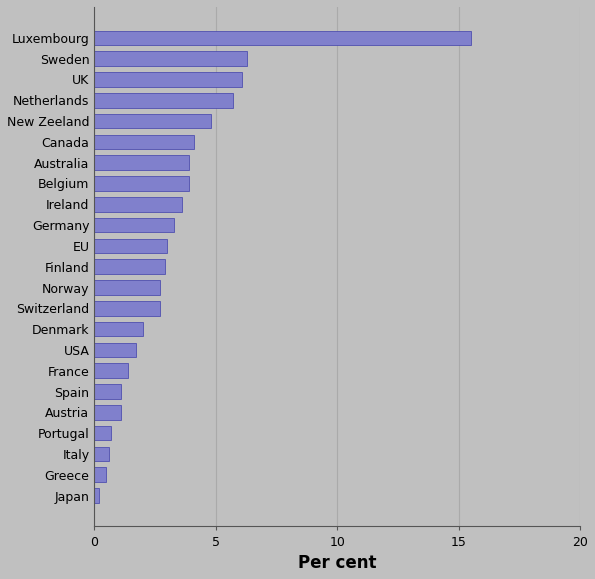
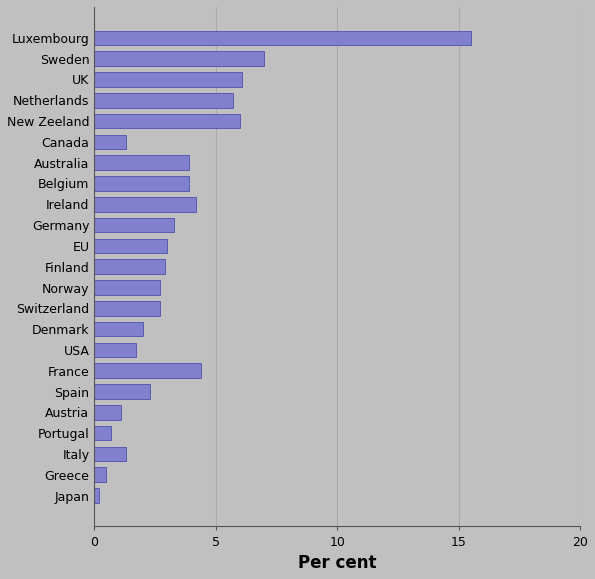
Sweden: 6.3 -> 7.0
New Zeeland: 4.8 -> 6.0
Canada: 4.1 -> 1.3
Ireland: 3.6 -> 4.2
France: 1.4 -> 4.4
Spain: 1.1 -> 2.3
Italy: 0.6 -> 1.3
